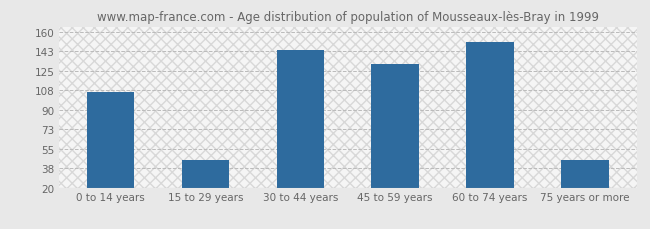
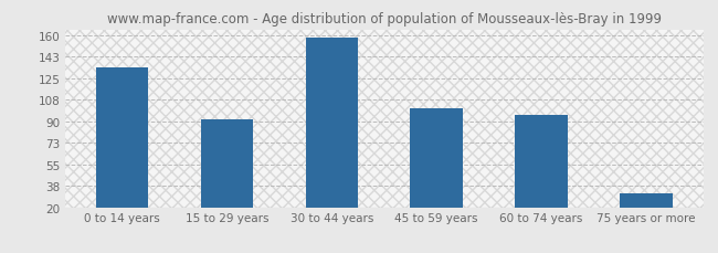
0 to 14 years: 106 -> 134
15 to 29 years: 45 -> 92
30 to 44 years: 144 -> 158
45 to 59 years: 131 -> 101
60 to 74 years: 151 -> 95
75 years or more: 45 -> 31
